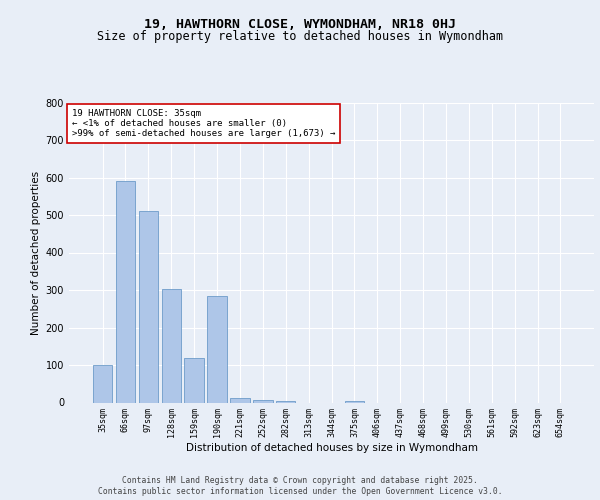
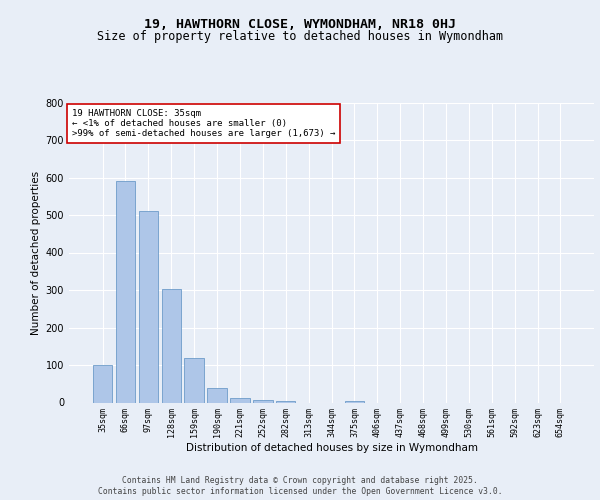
190sqm: 285 -> 40
